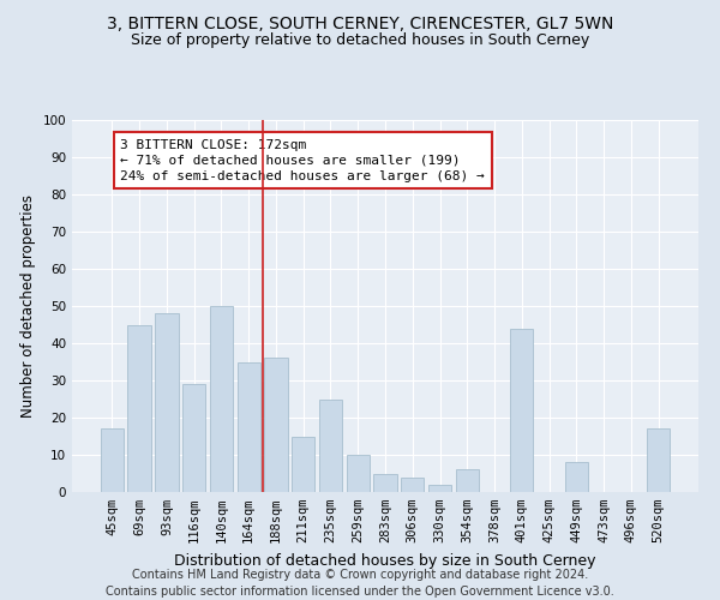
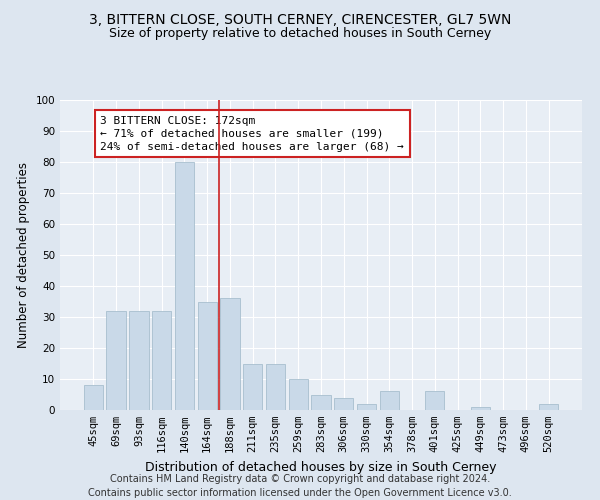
45sqm: 17 -> 8
69sqm: 45 -> 32
93sqm: 48 -> 32
116sqm: 29 -> 32
140sqm: 50 -> 80
235sqm: 25 -> 15
401sqm: 44 -> 6
449sqm: 8 -> 1
520sqm: 17 -> 2
